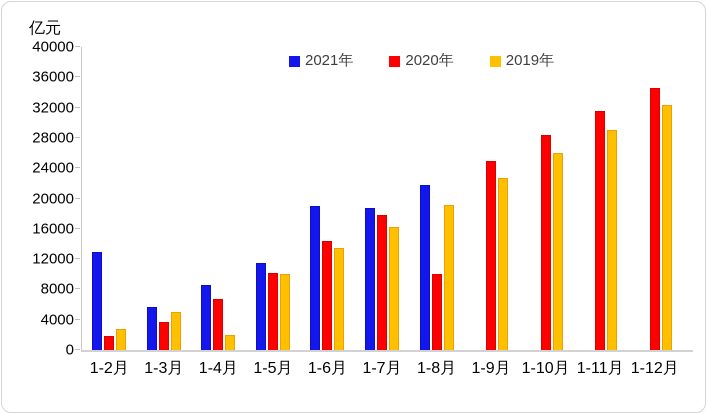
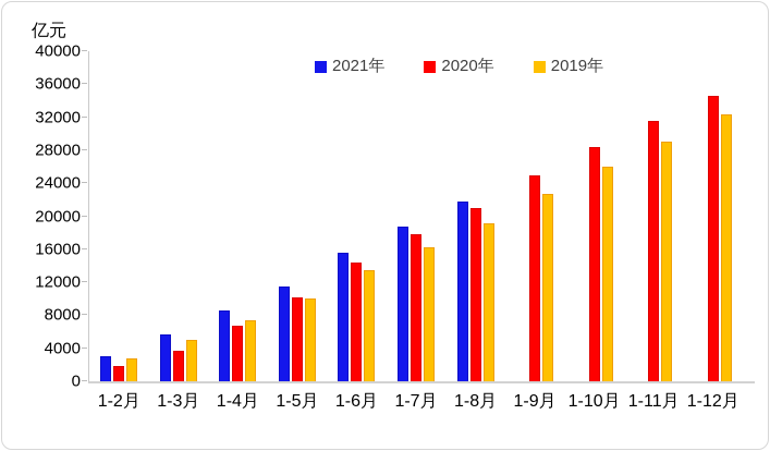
2021年/1-2月: 13000 -> 3000
2019年/1-4月: 2000 -> 7000
2021年/1-6月: 19000 -> 16000
2020年/1-8月: 10000 -> 21000
